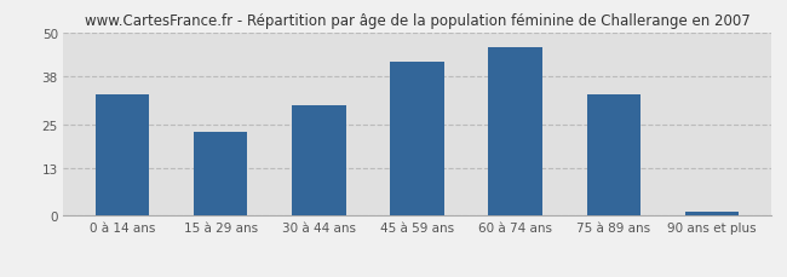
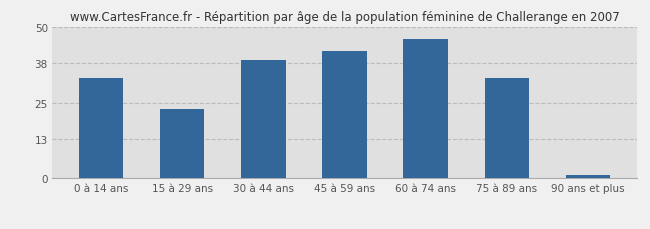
30 à 44 ans: 30 -> 39
